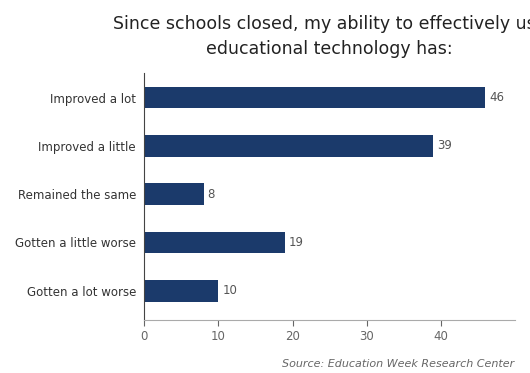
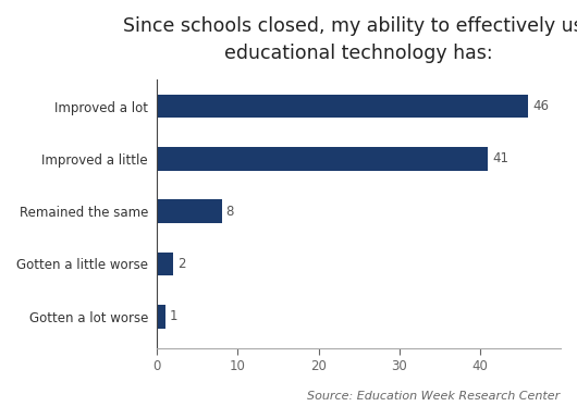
Improved a little: 39 -> 41
Gotten a little worse: 19 -> 2
Gotten a lot worse: 10 -> 1
